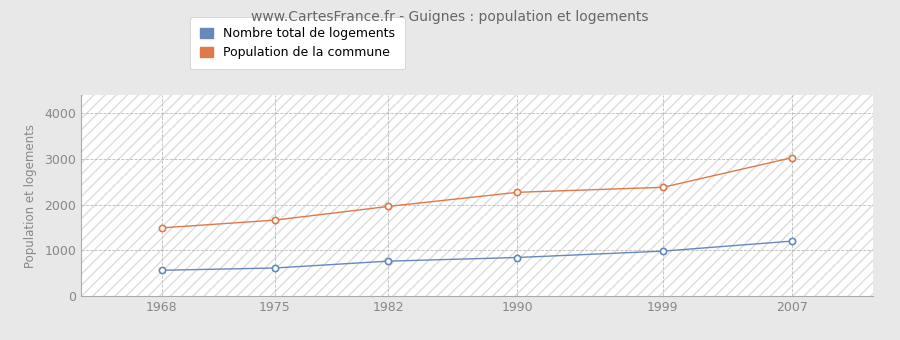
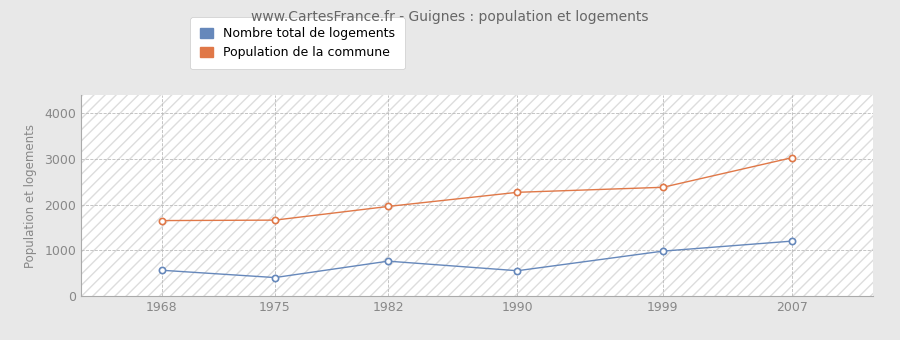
Population de la commune/1968: 1490 -> 1650
Nombre total de logements/1975: 610 -> 400
Nombre total de logements/1990: 840 -> 550
